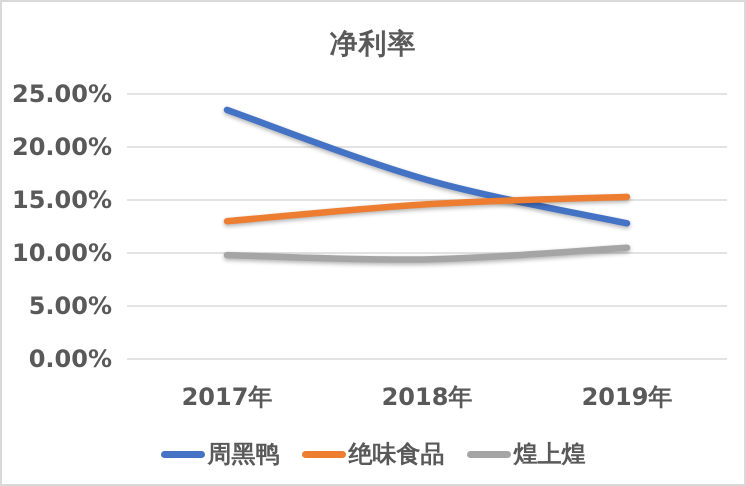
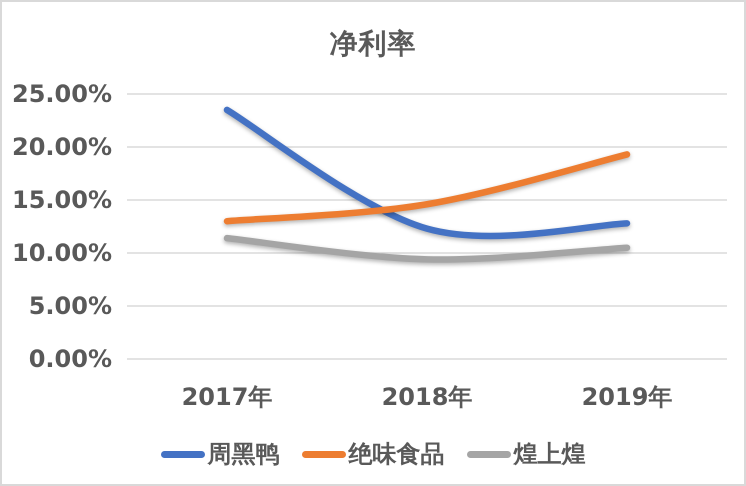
煌上煌/2017年: 9.8% -> 11.4%
周黑鸭/2018年: 16.9% -> 12.3%
绝味食品/2019年: 15.3% -> 19.3%
